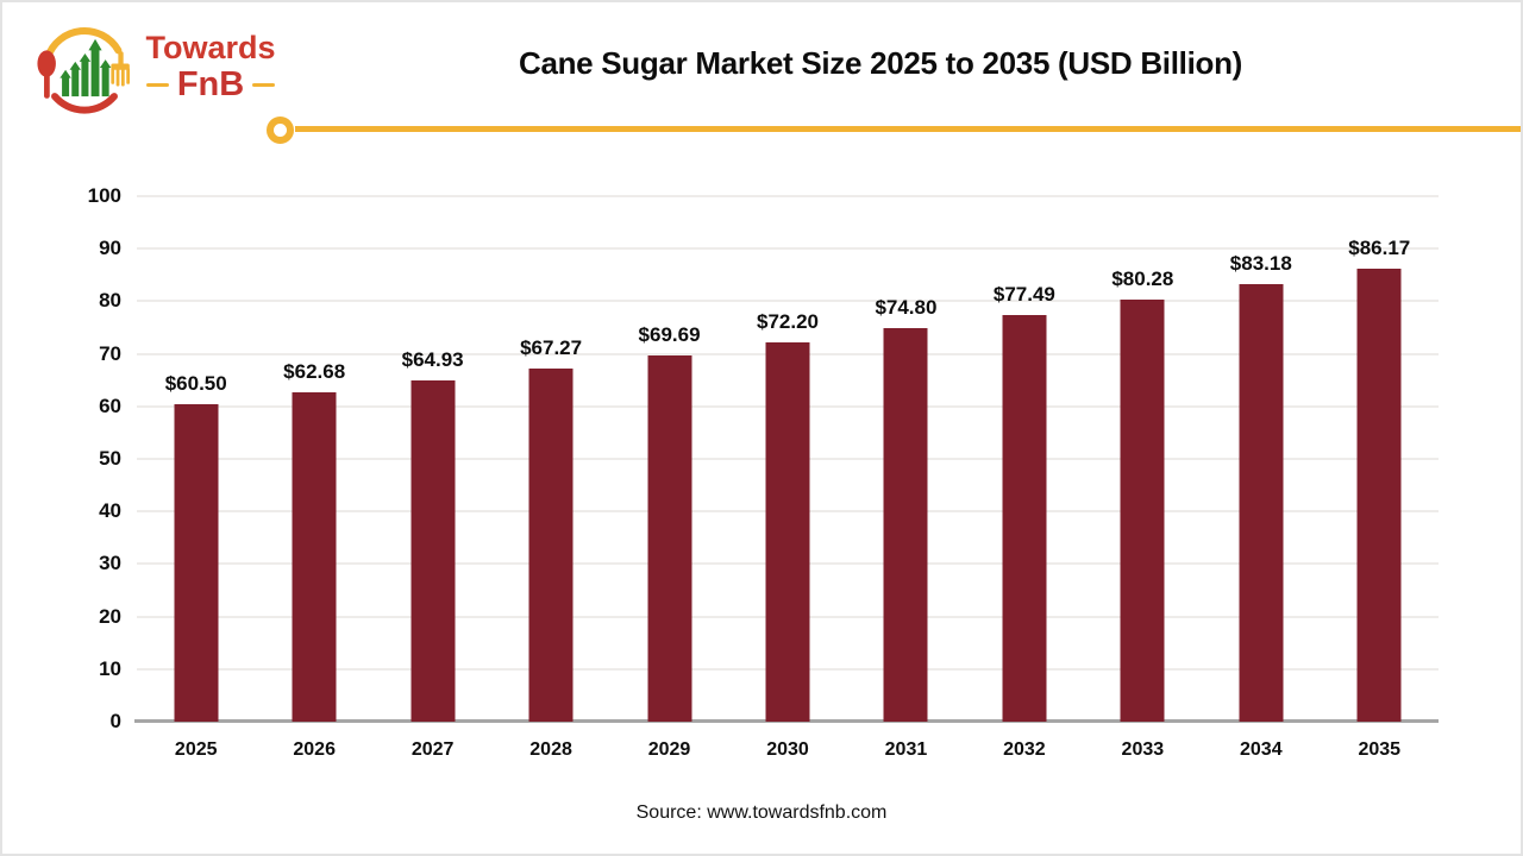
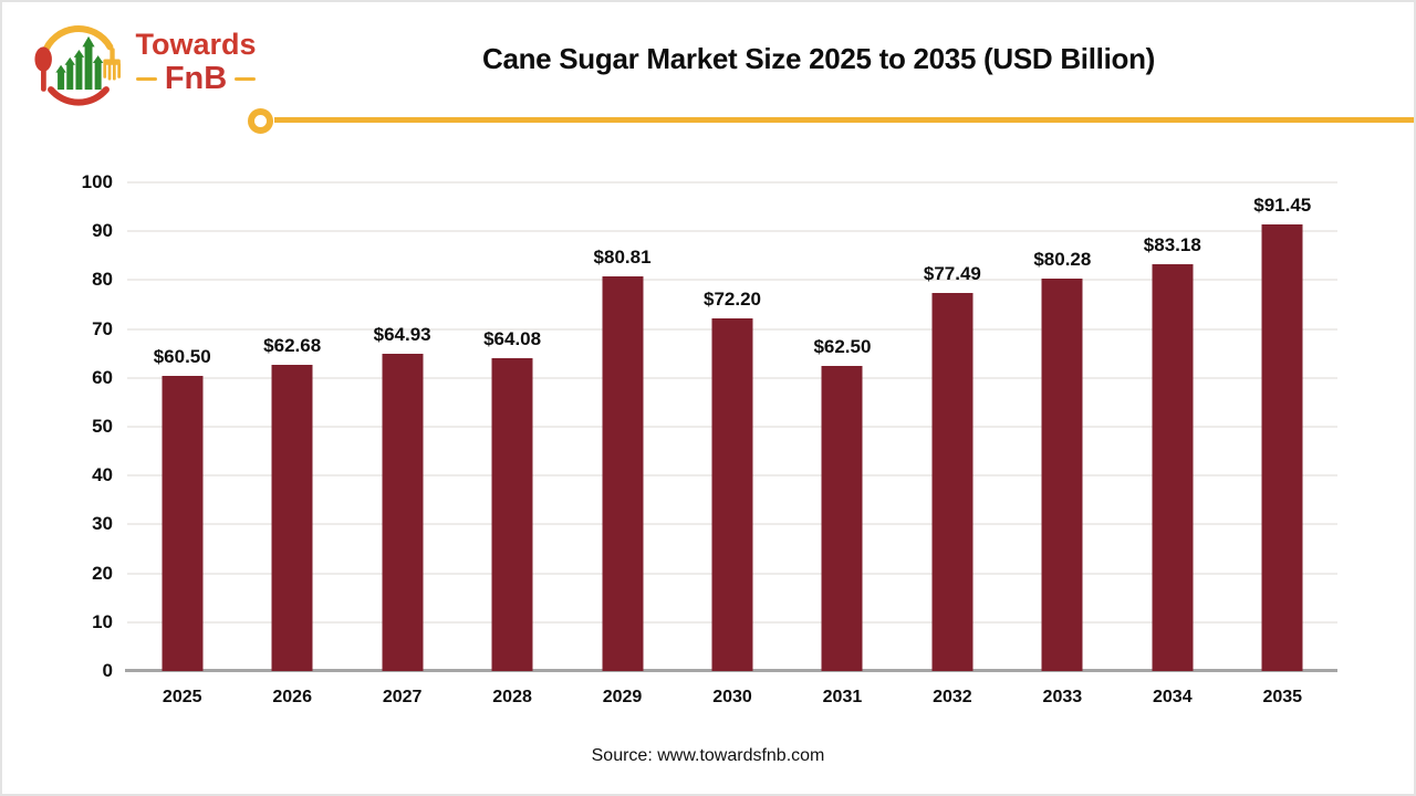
2028: $67.27 -> $64.08
2029: $69.69 -> $80.81
2031: $74.80 -> $62.50
2035: $86.17 -> $91.45
